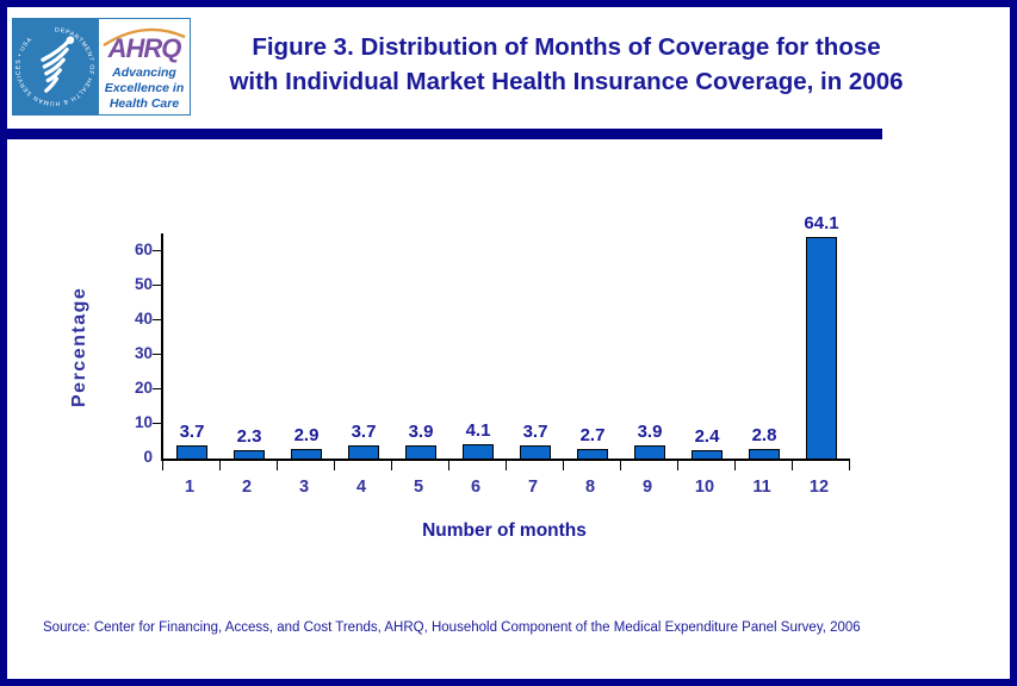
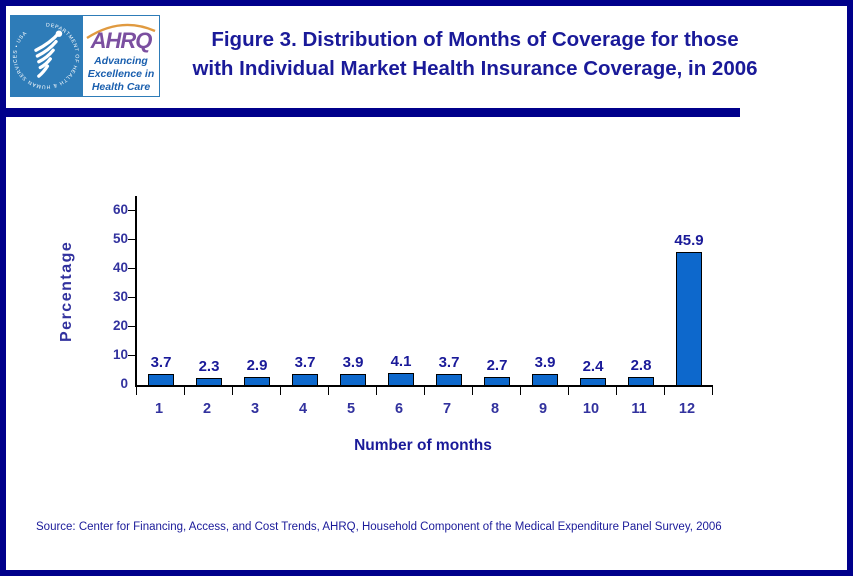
12: 64.1 -> 45.9
